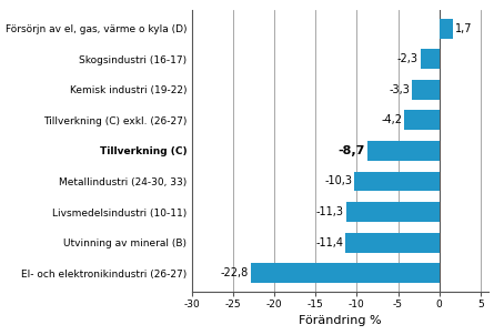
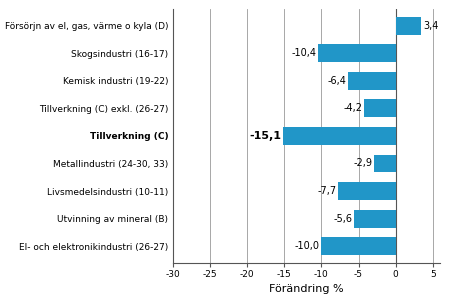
Försörjn av el, gas, värme o kyla (D): 1,7 -> 3,4
Skogsindustri (16-17): -2,3 -> -10,4
Kemisk industri (19-22): -3,3 -> -6,4
Tillverkning (C): -8,7 -> -15,1
Metallindustri (24-30, 33): -10,3 -> -2,9
Livsmedelsindustri (10-11): -11,3 -> -7,7
Utvinning av mineral (B): -11,4 -> -5,6
El- och elektronikindustri (26-27): -22,8 -> -10,0
